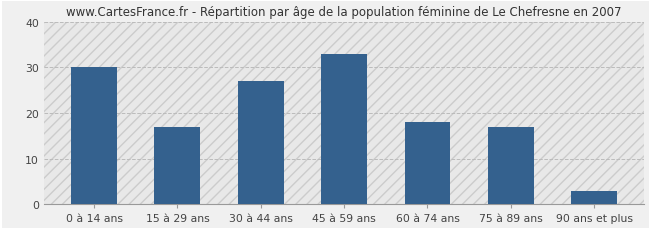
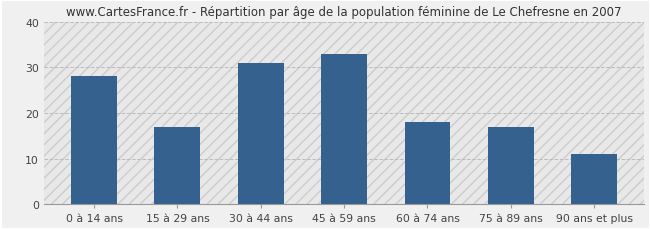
0 à 14 ans: 30 -> 28
30 à 44 ans: 27 -> 31
90 ans et plus: 3 -> 11
